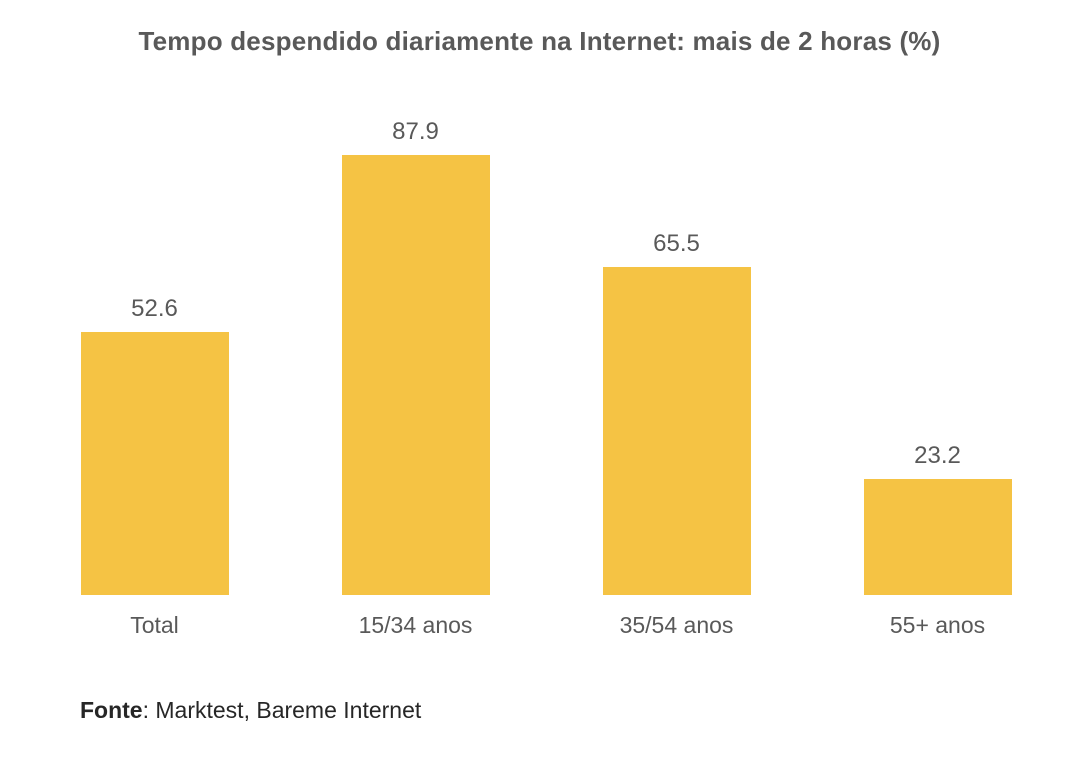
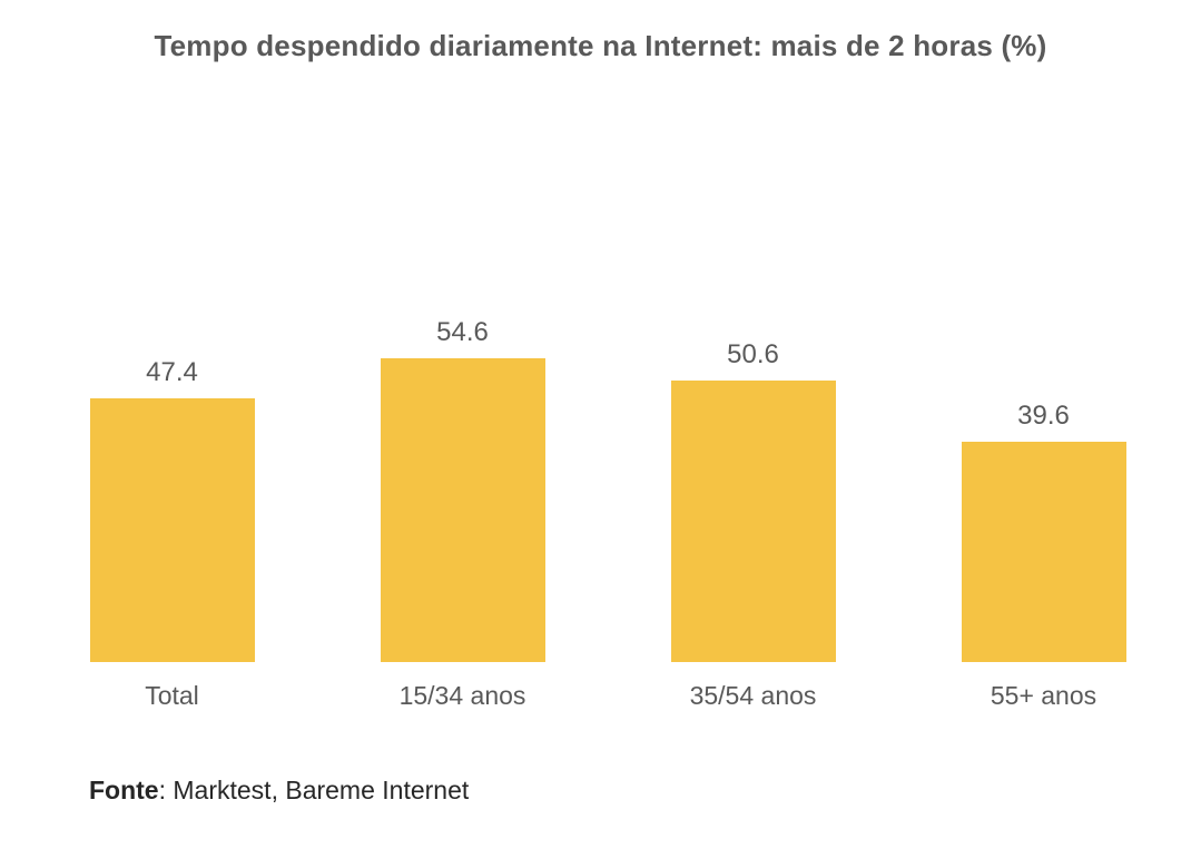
Total: 52.6 -> 47.4
15/34 anos: 87.9 -> 54.6
35/54 anos: 65.5 -> 50.6
55+ anos: 23.2 -> 39.6
